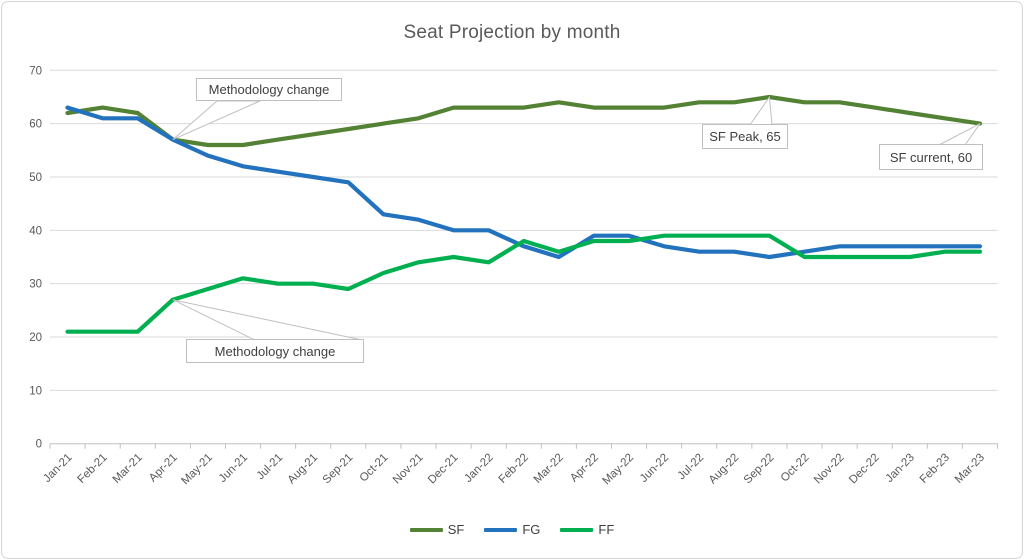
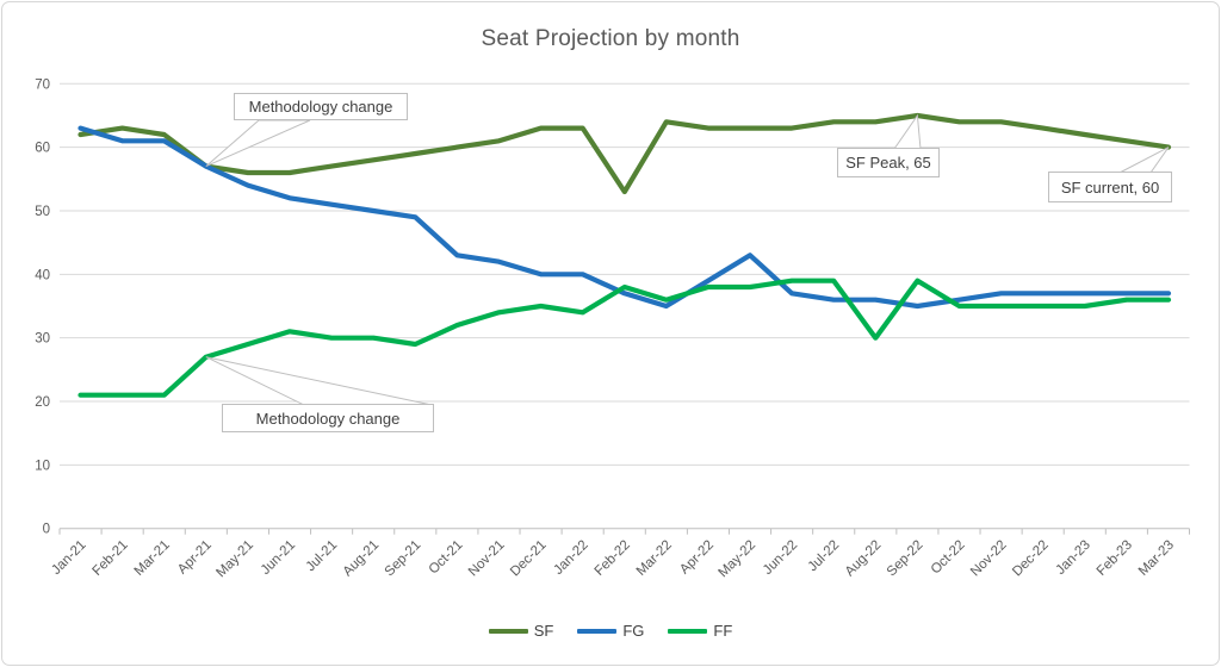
SF/Feb-22: 63 -> 53
FG/May-22: 39 -> 43
FF/Aug-22: 39 -> 30
